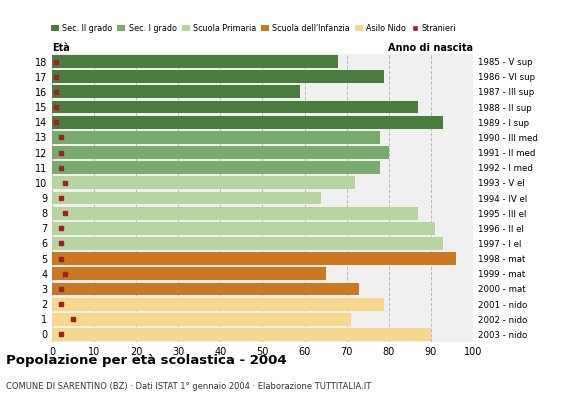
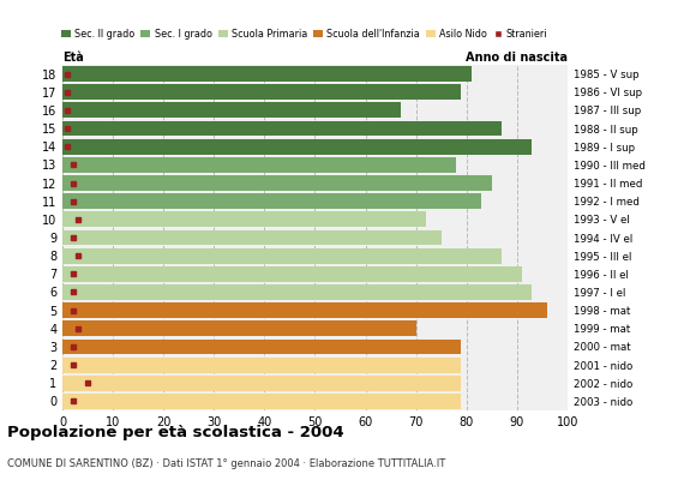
18: 68 -> 81
16: 59 -> 67
12: 80 -> 85
11: 78 -> 83
9: 64 -> 75
4: 65 -> 70
3: 73 -> 79
1: 71 -> 79
0: 90 -> 79
